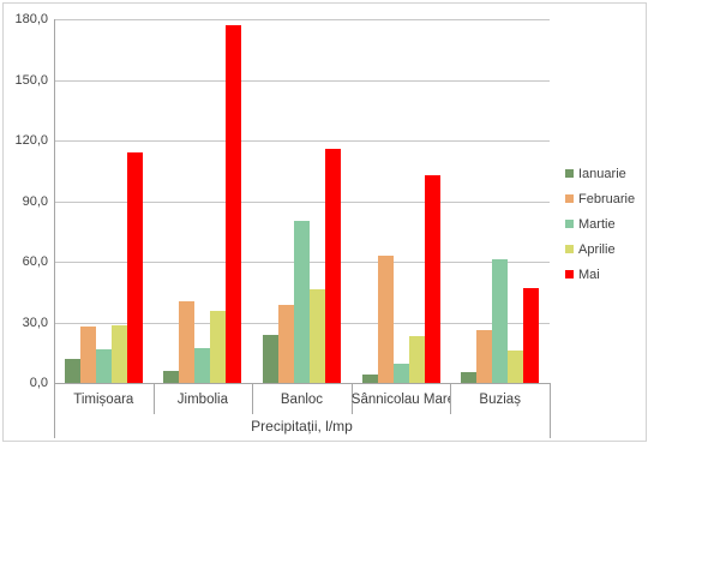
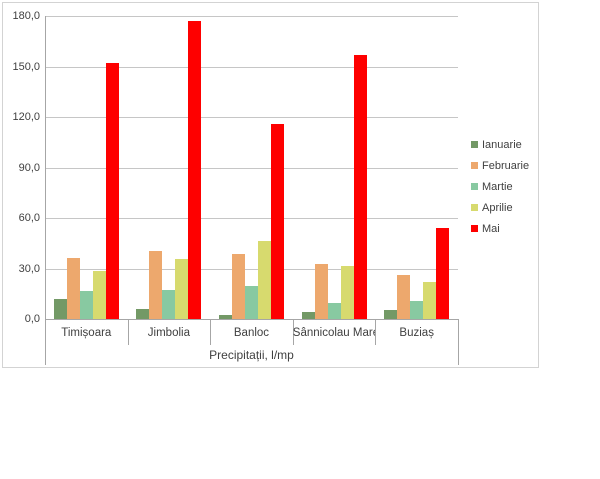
Februarie/Timișoara: 28 -> 36
Mai/Timișoara: 114 -> 152
Ianuarie/Banloc: 24 -> 3
Martie/Banloc: 80 -> 19
Februarie/Sânnicolau Mare: 63 -> 32
Aprilie/Sânnicolau Mare: 23 -> 31
Mai/Sânnicolau Mare: 103 -> 157
Martie/Buziaș: 61 -> 11
Aprilie/Buziaș: 16 -> 22
Mai/Buziaș: 47 -> 54
